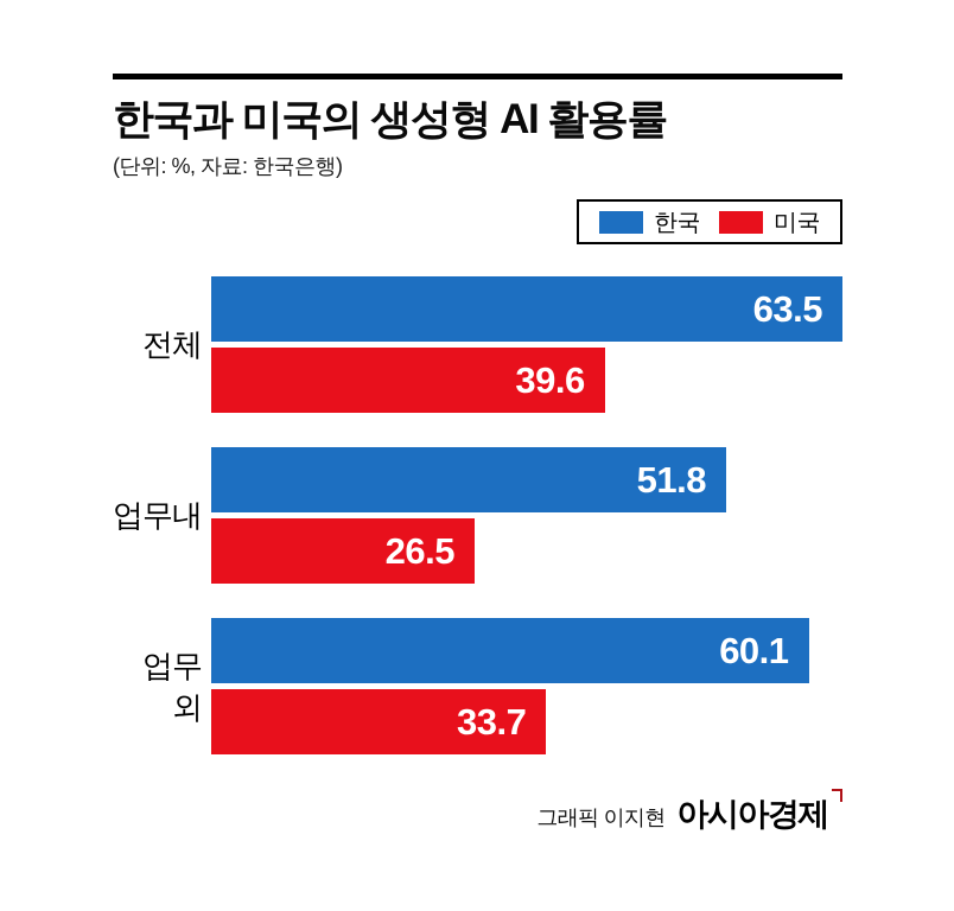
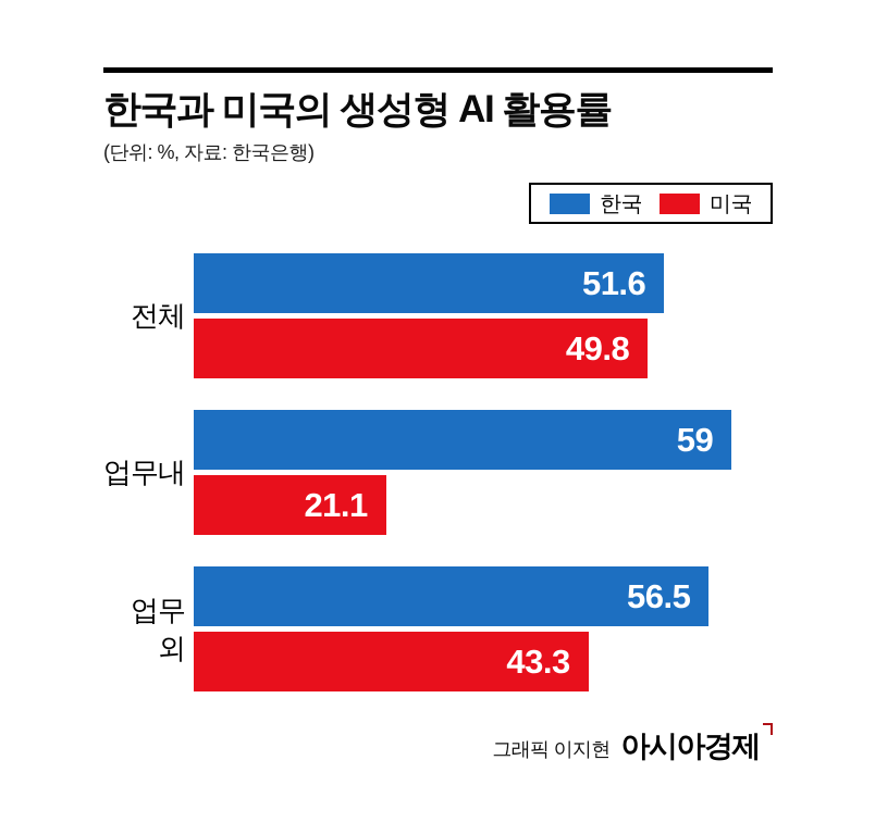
한국/전체: 63.5 -> 51.6
미국/전체: 39.6 -> 49.8
한국/업무내: 51.8 -> 59
미국/업무내: 26.5 -> 21.1
한국/업무 외: 60.1 -> 56.5
미국/업무 외: 33.7 -> 43.3
